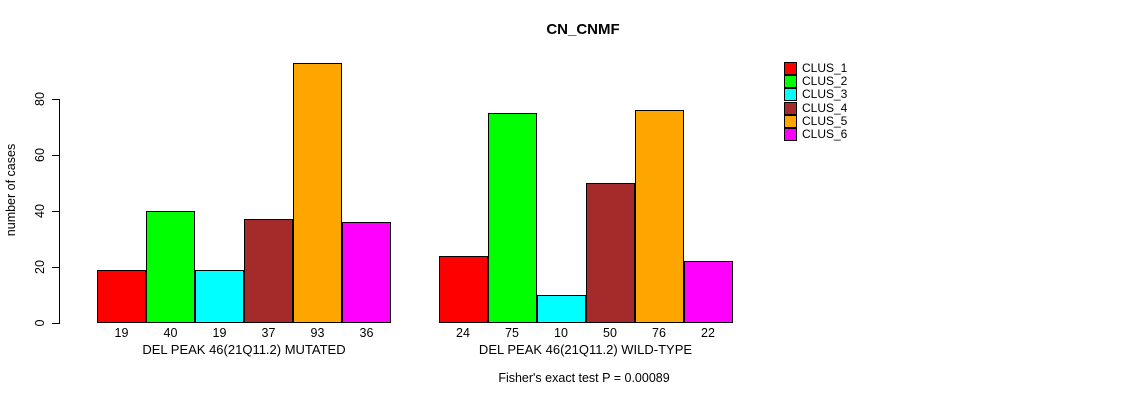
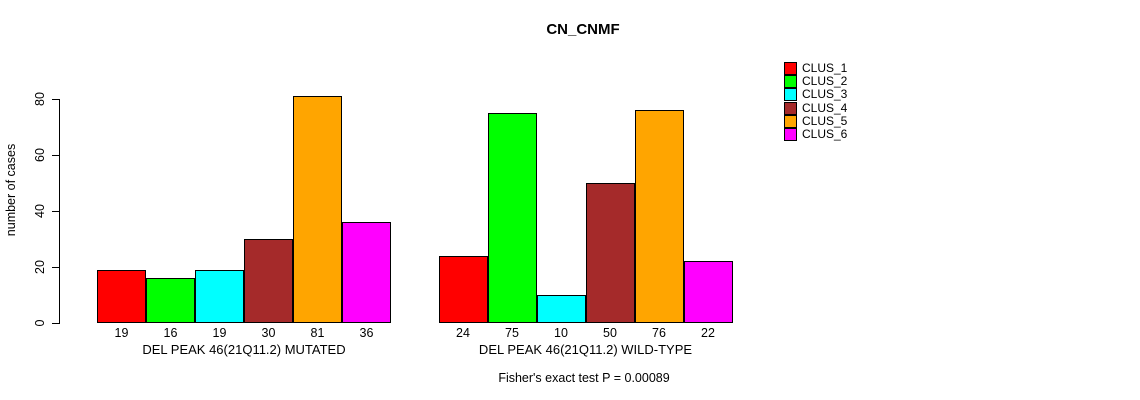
CLUS_2/DEL PEAK 46(21Q11.2) MUTATED: 40 -> 16
CLUS_4/DEL PEAK 46(21Q11.2) MUTATED: 37 -> 30
CLUS_5/DEL PEAK 46(21Q11.2) MUTATED: 93 -> 81
